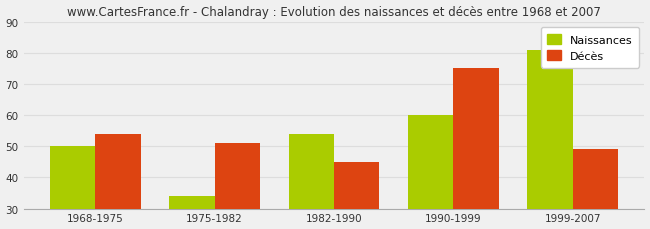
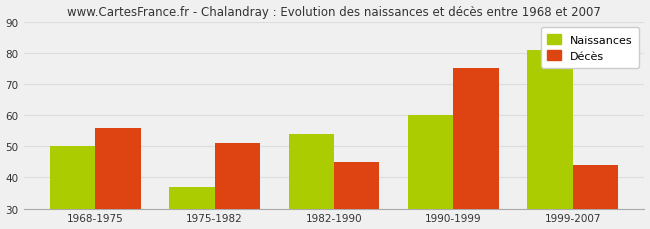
Décès/1968-1975: 54 -> 56
Naissances/1975-1982: 34 -> 37
Décès/1999-2007: 49 -> 44
